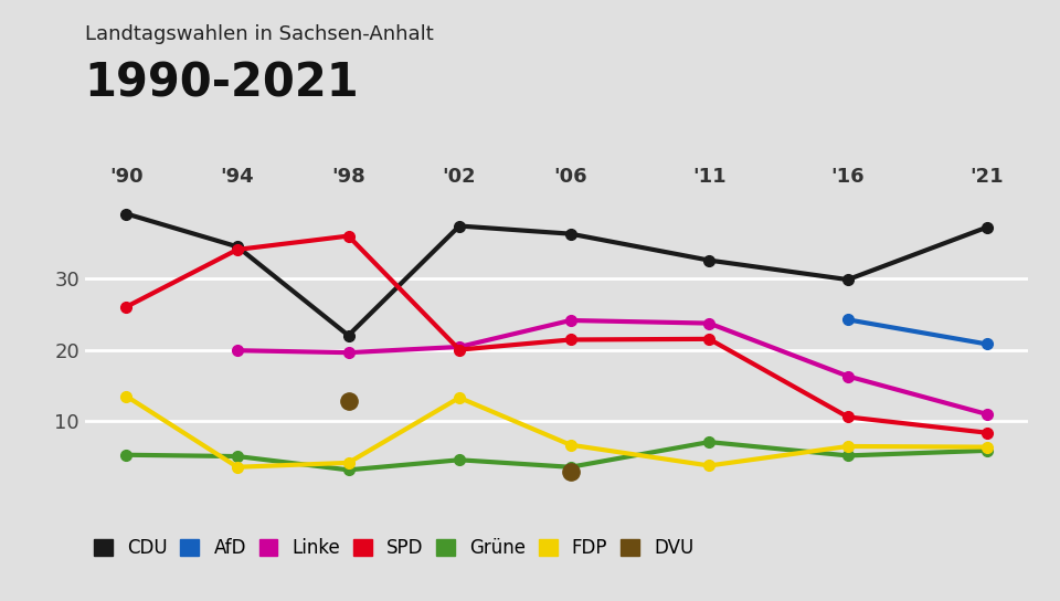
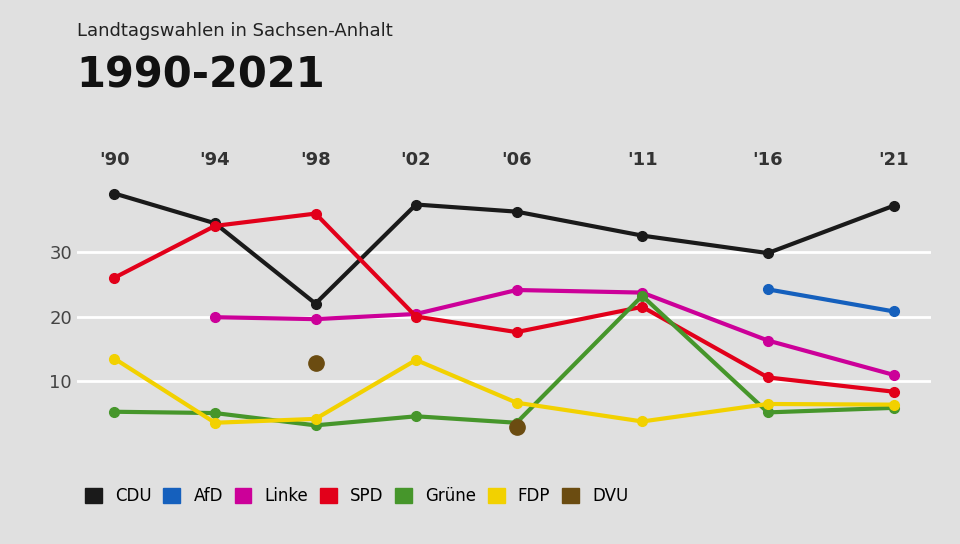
SPD/'06: 21.4 -> 17.6
Grüne/'11: 7.1 -> 23.2
